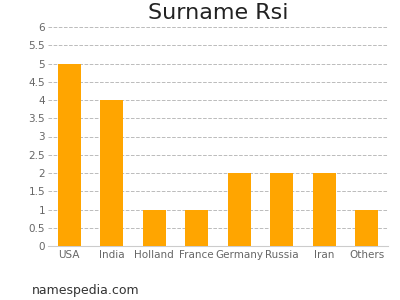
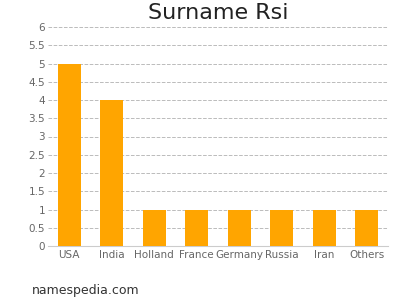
Germany: 2 -> 1
Russia: 2 -> 1
Iran: 2 -> 1
